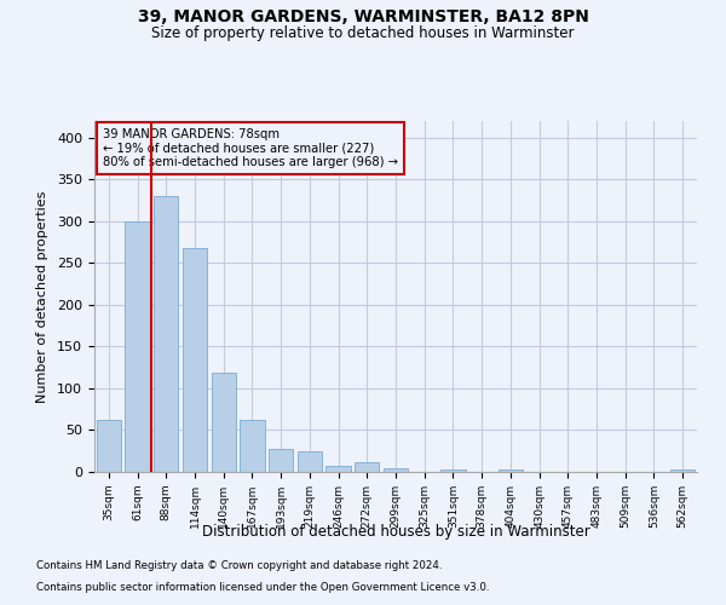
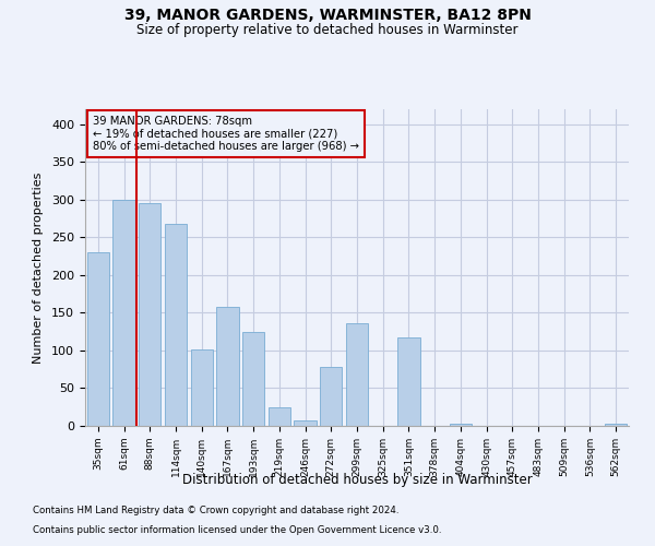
35sqm: 62 -> 230
88sqm: 330 -> 296
140sqm: 119 -> 102
167sqm: 63 -> 158
193sqm: 28 -> 124
272sqm: 11 -> 78
299sqm: 4 -> 136
351sqm: 3 -> 118
